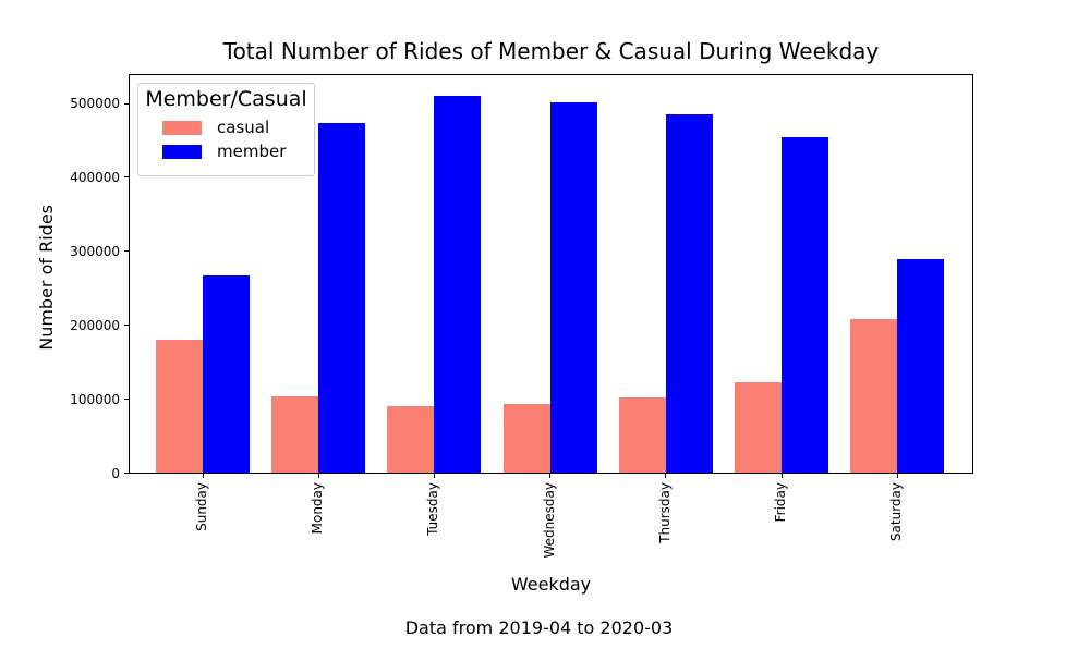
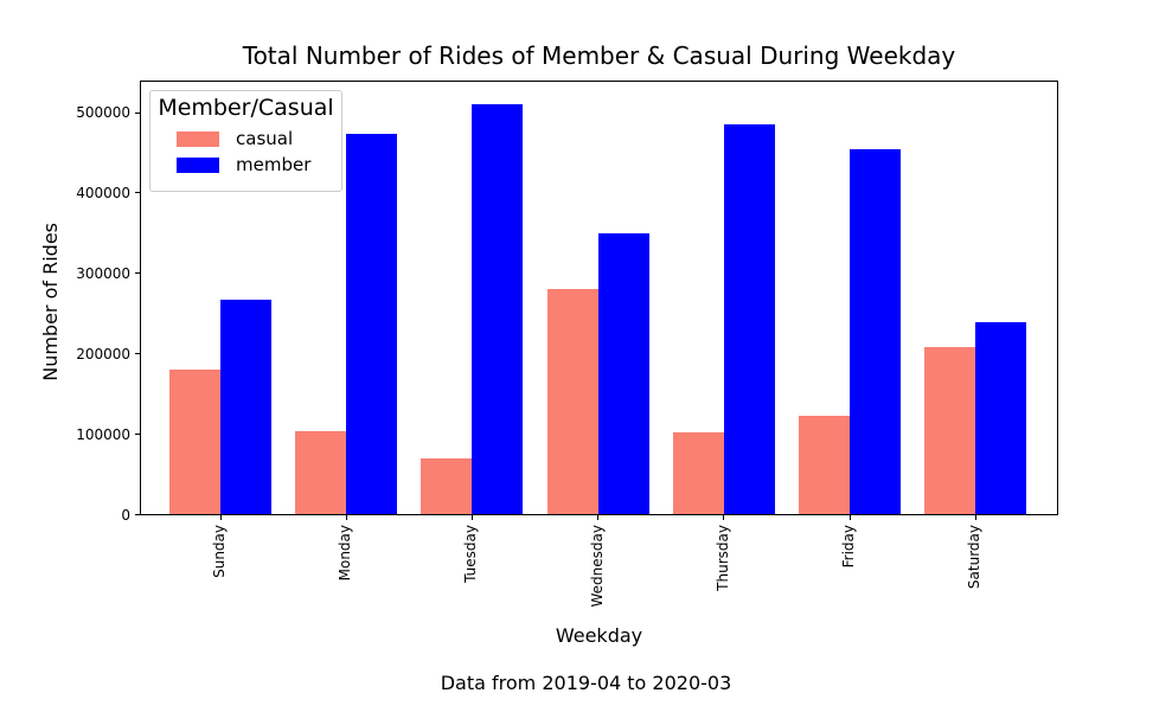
casual/Tuesday: 90000 -> 70000
casual/Wednesday: 90000 -> 280000
member/Wednesday: 500000 -> 350000
member/Saturday: 290000 -> 240000
